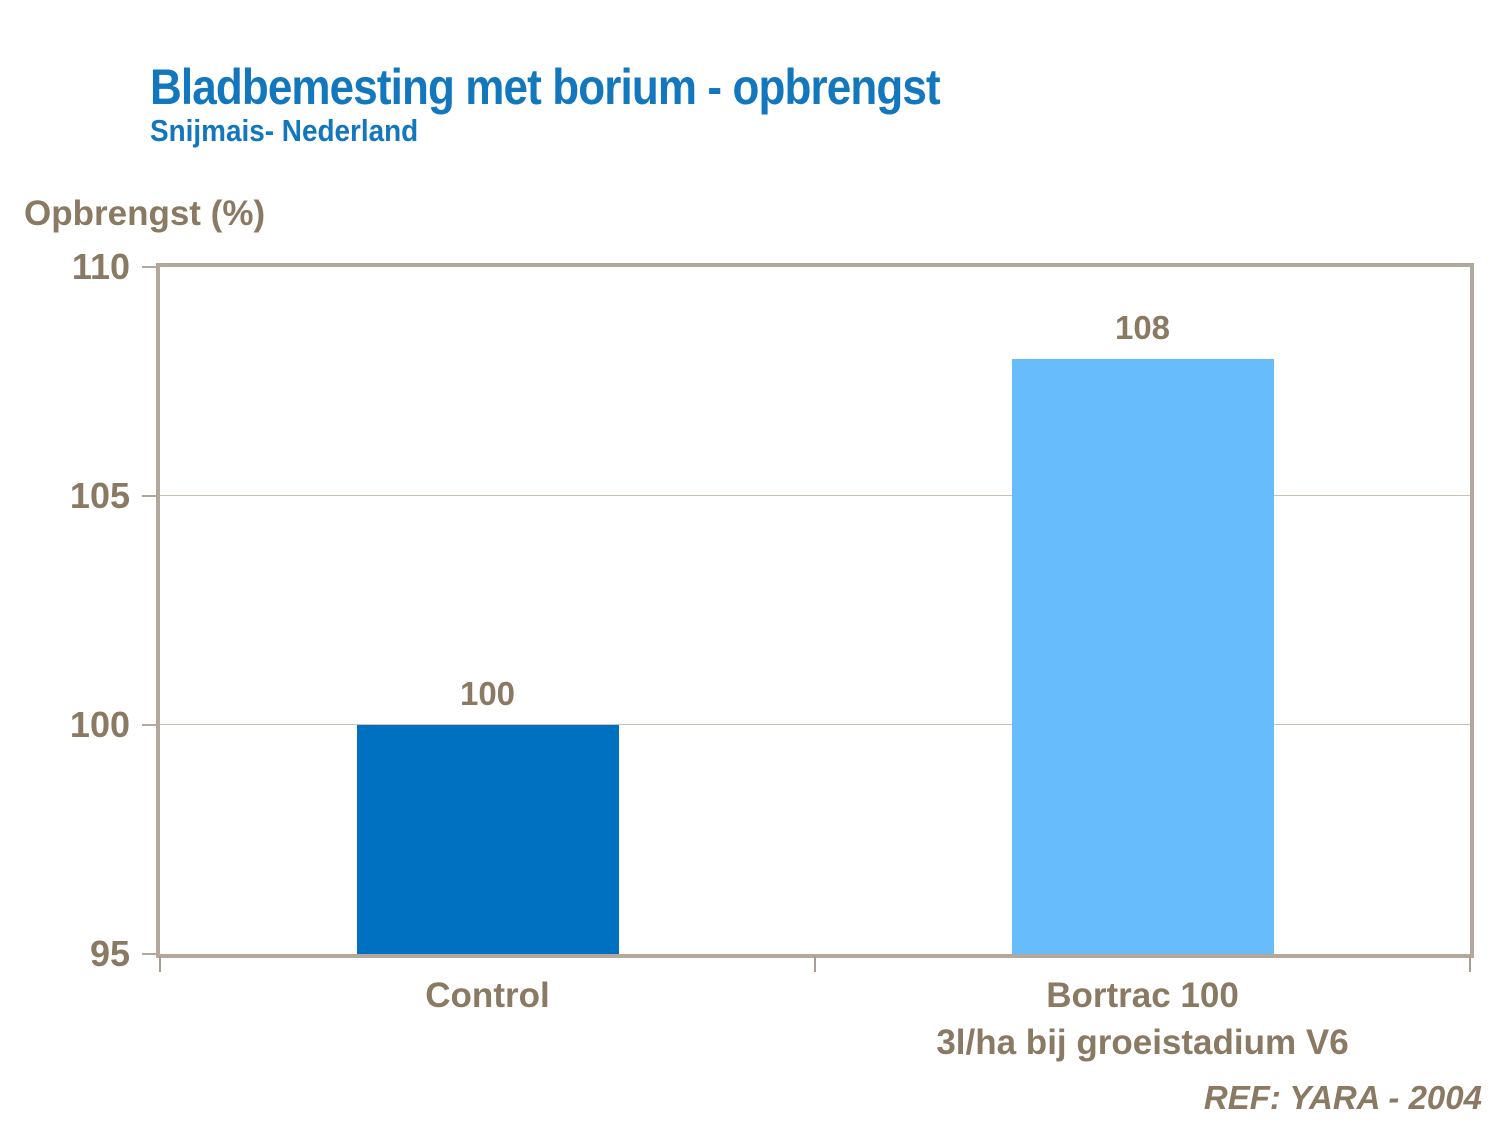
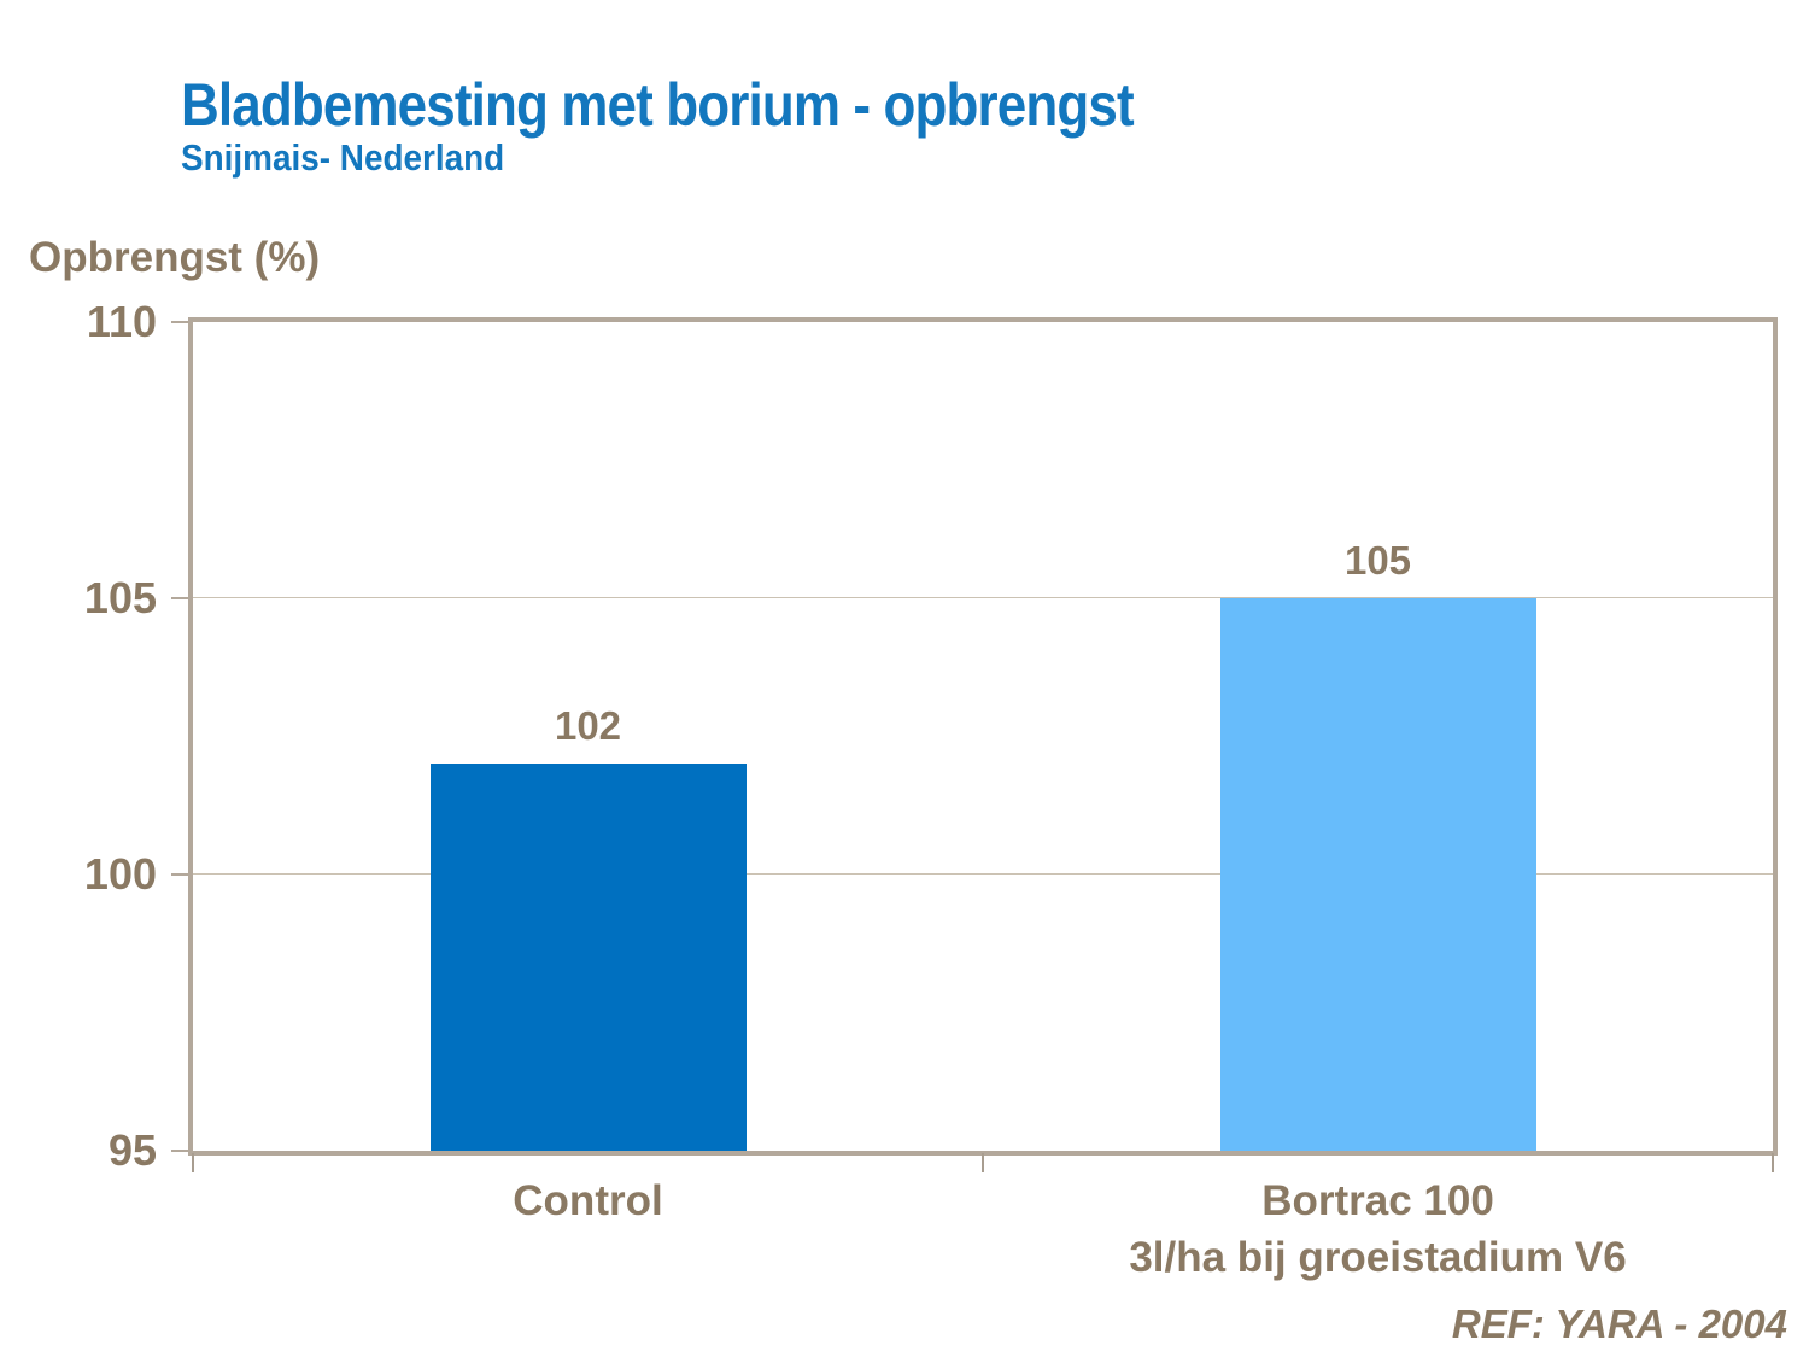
Control: 100 -> 102
Bortrac 100 3l/ha bij groeistadium V6: 108 -> 105
